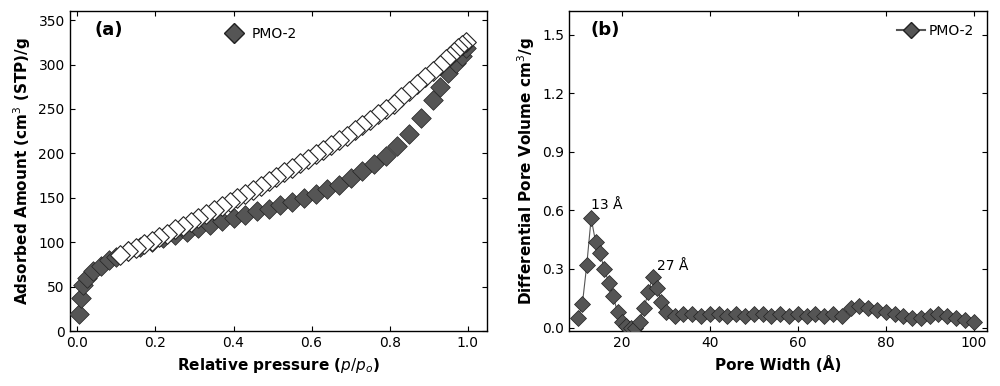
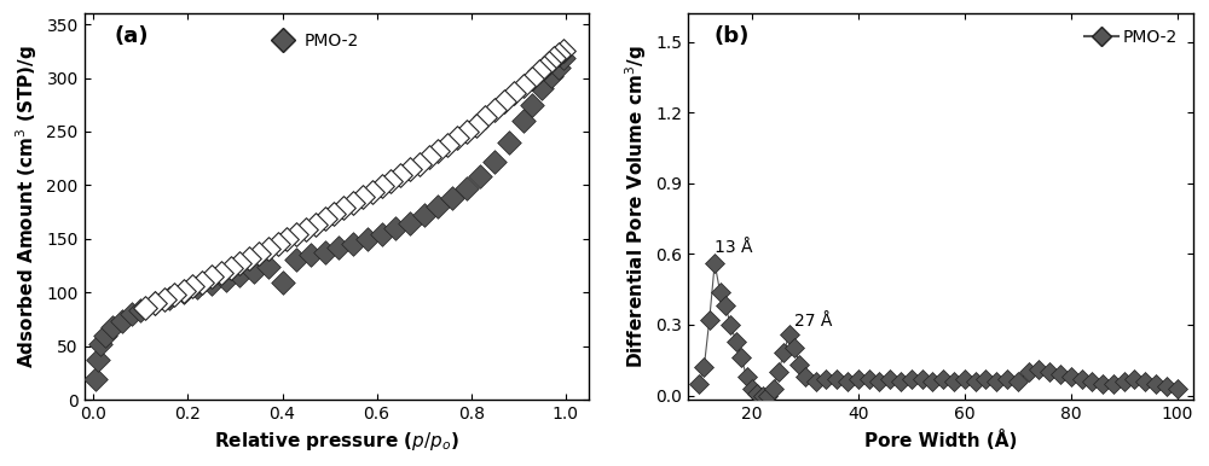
PMO-2/0.4: 128 -> 110
